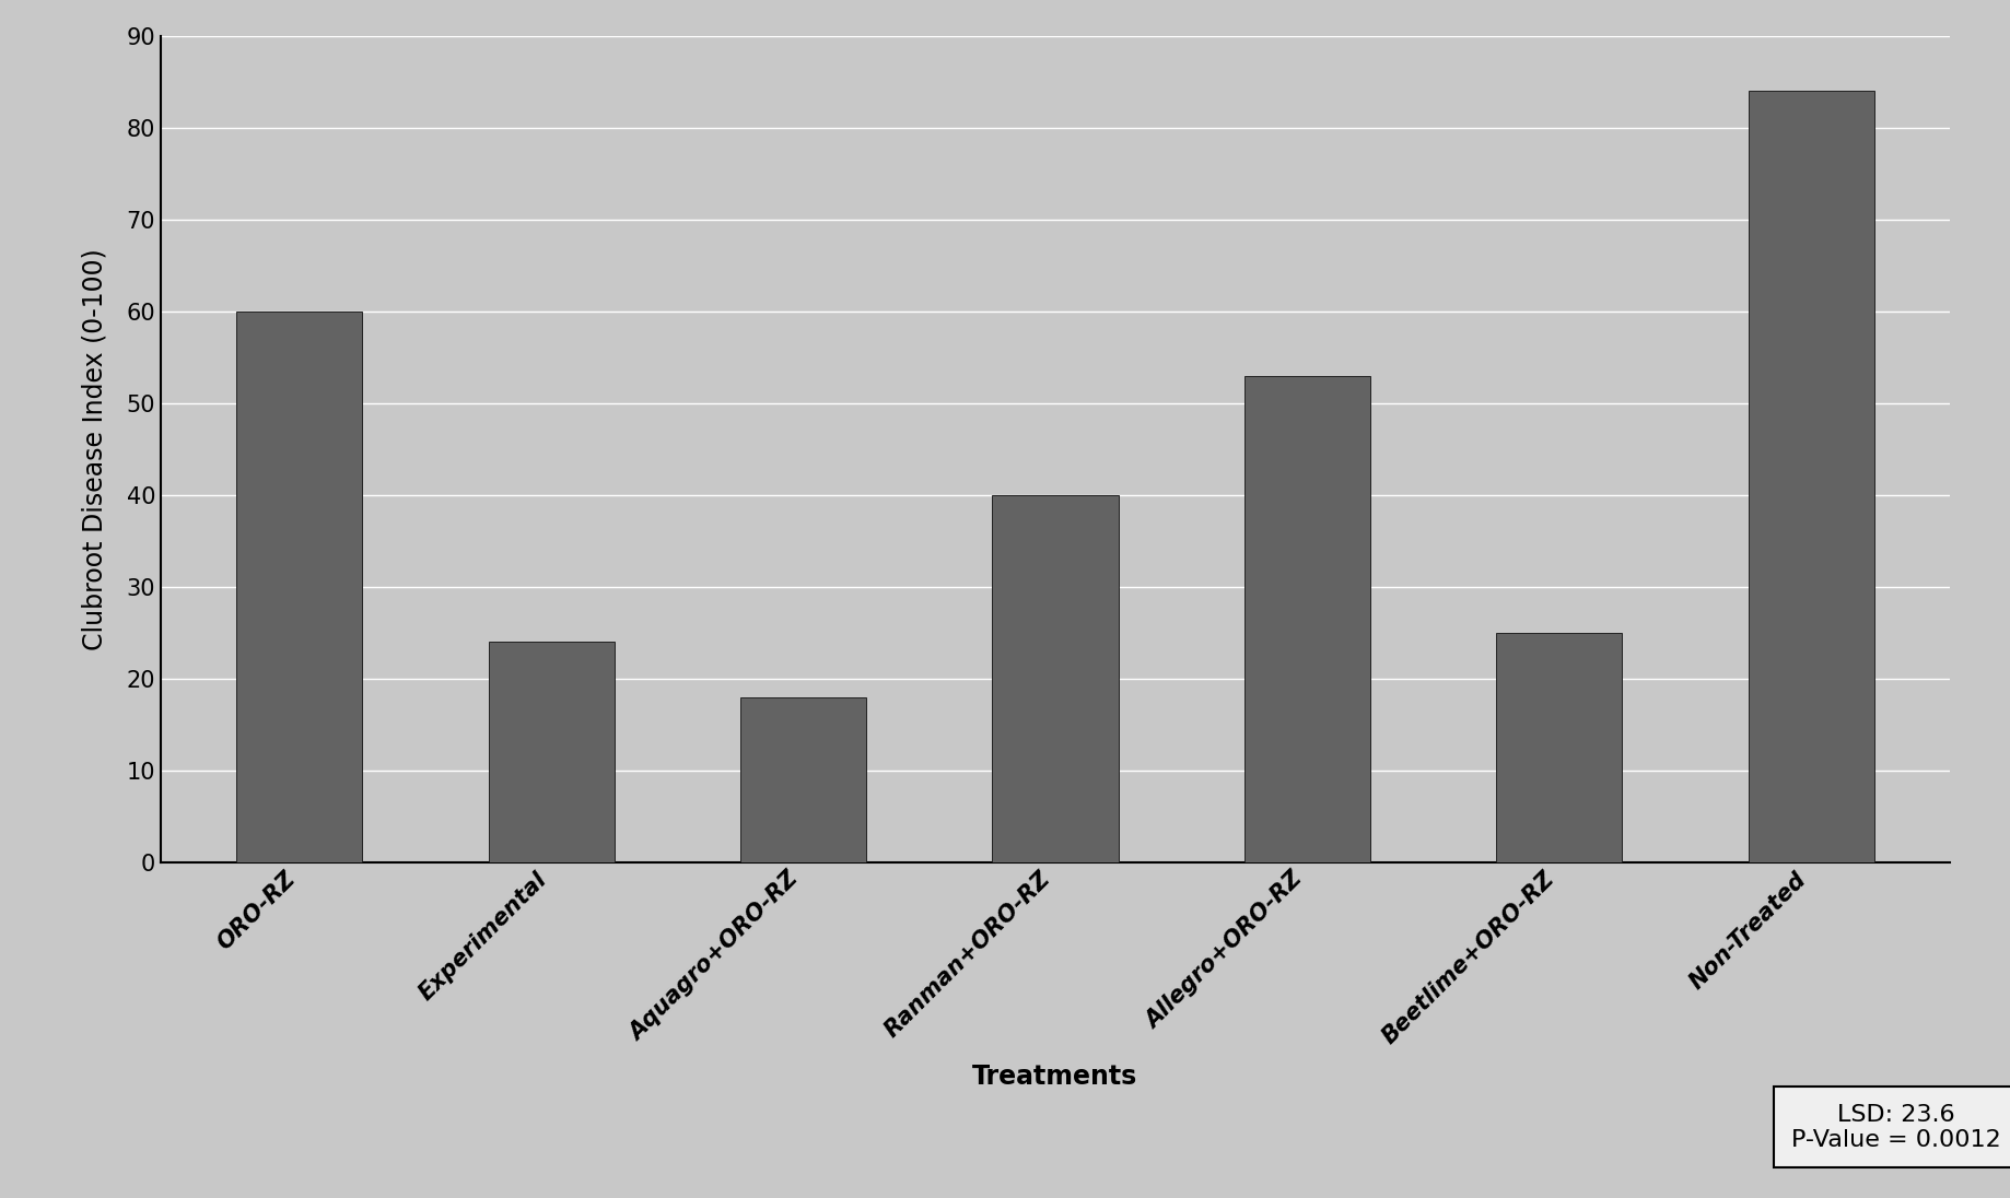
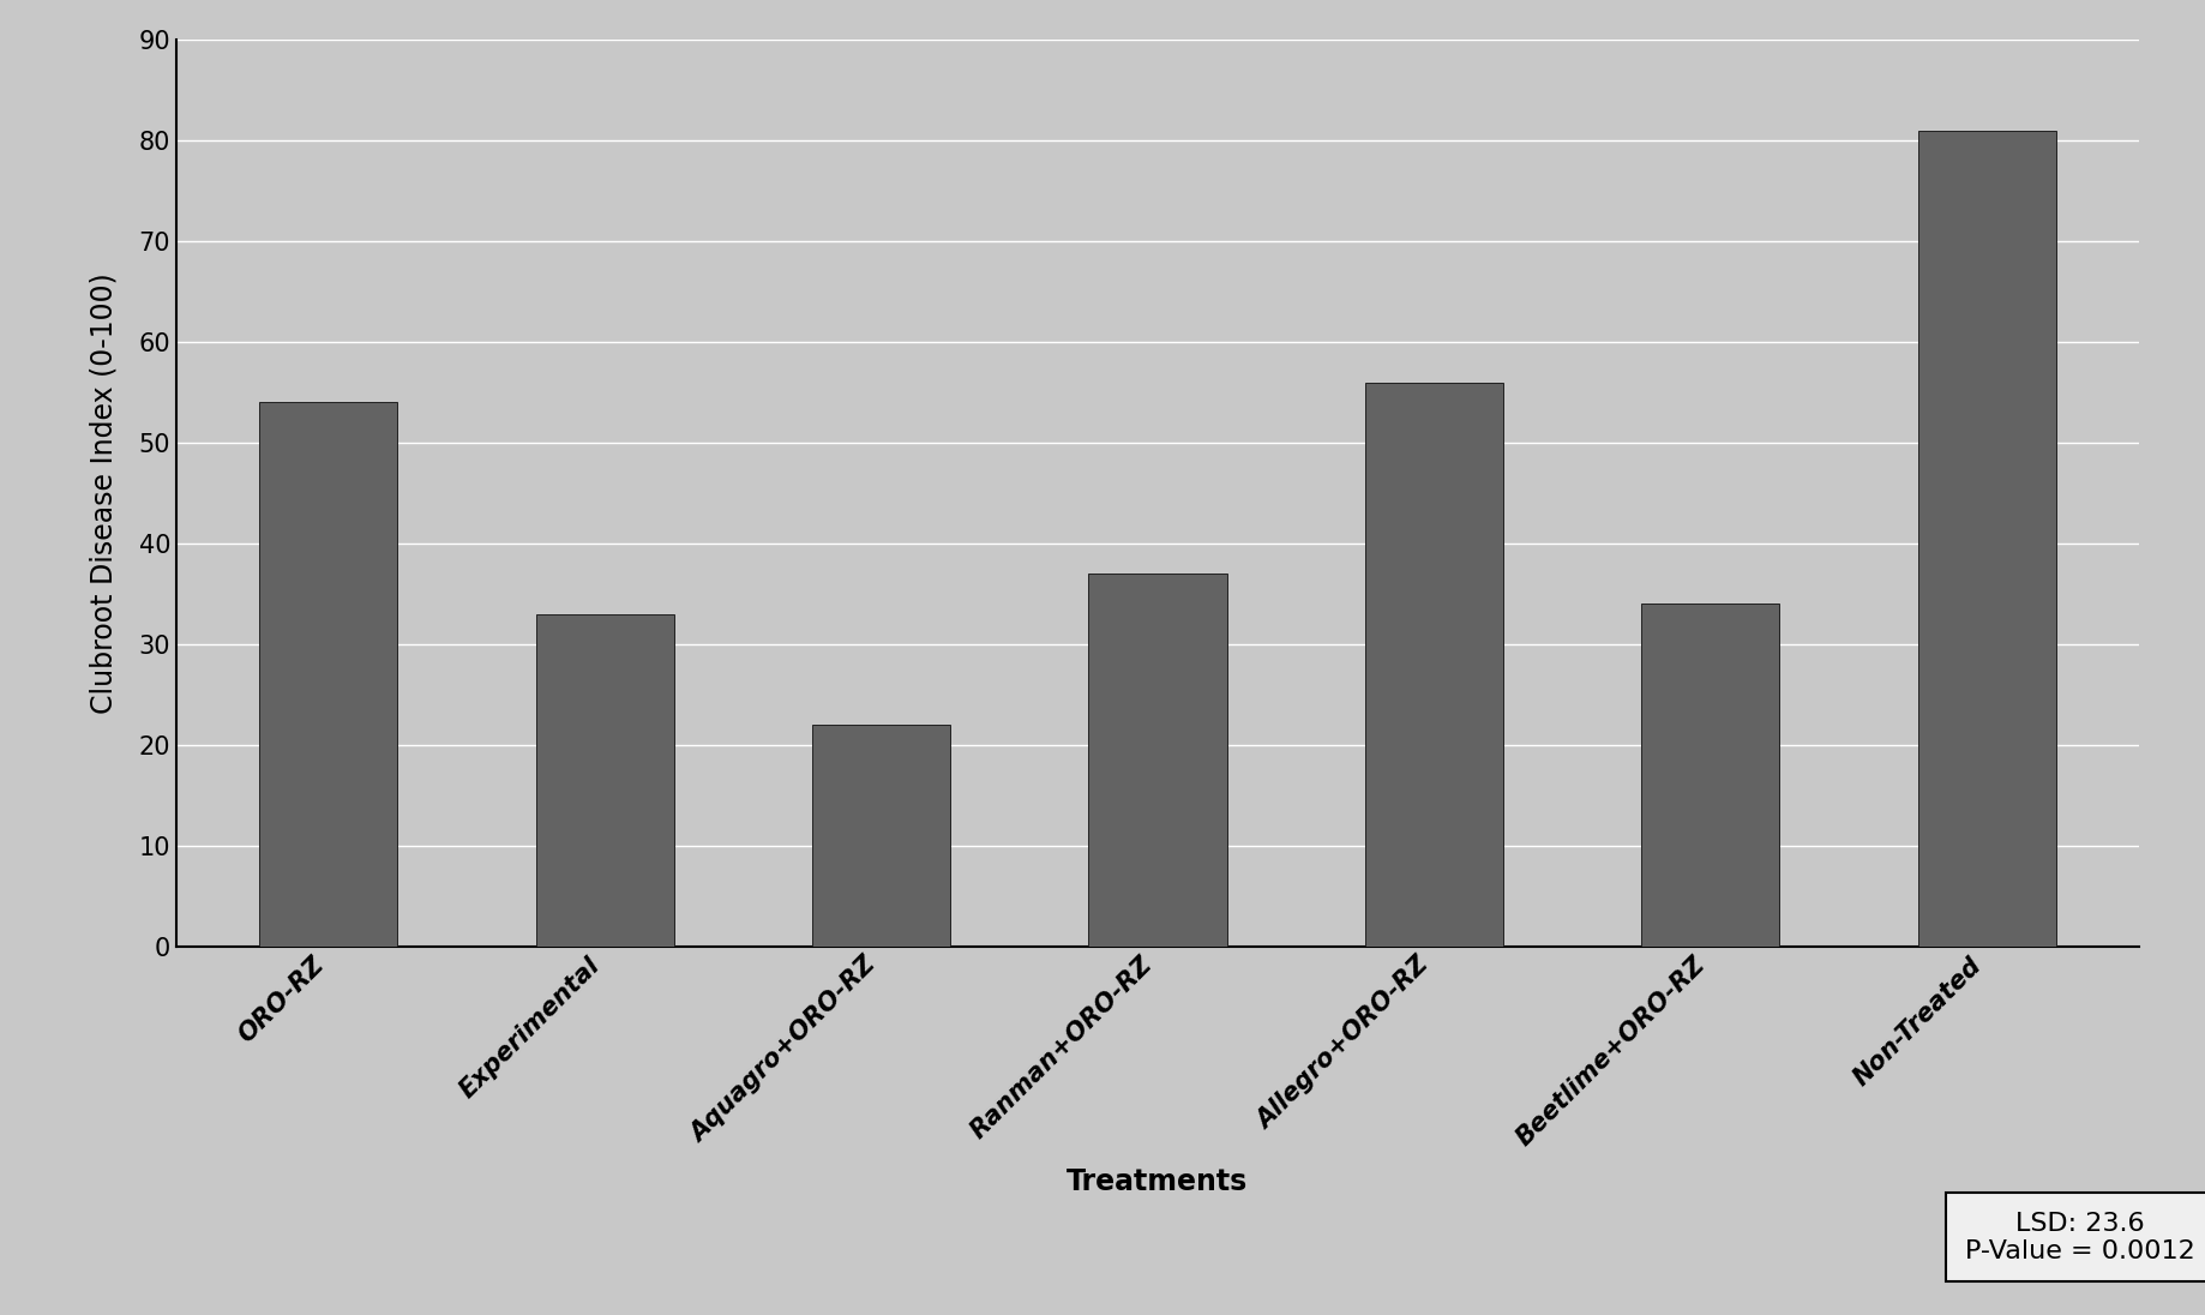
ORO-RZ: 60 -> 54
Experimental: 24 -> 33
Aquagro+ORO-RZ: 18 -> 22
Ranman+ORO-RZ: 40 -> 37
Allegro+ORO-RZ: 53 -> 56
Beetlime+ORO-RZ: 25 -> 34
Non-Treated: 84 -> 81
